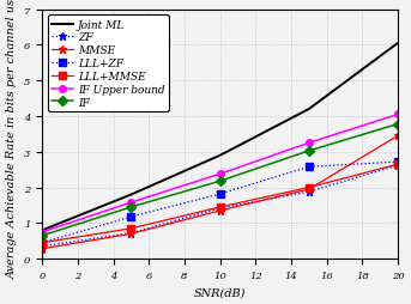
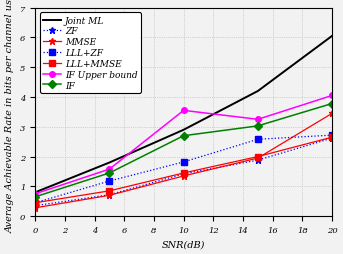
IF Upper bound/10: 2.38 -> 3.55
IF/10: 2.18 -> 2.70
